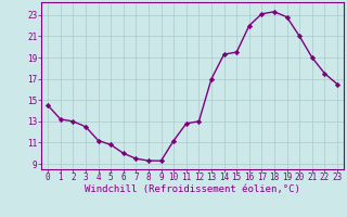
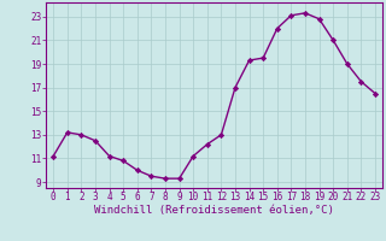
0: 14.5 -> 11.2
11: 12.8 -> 12.2
